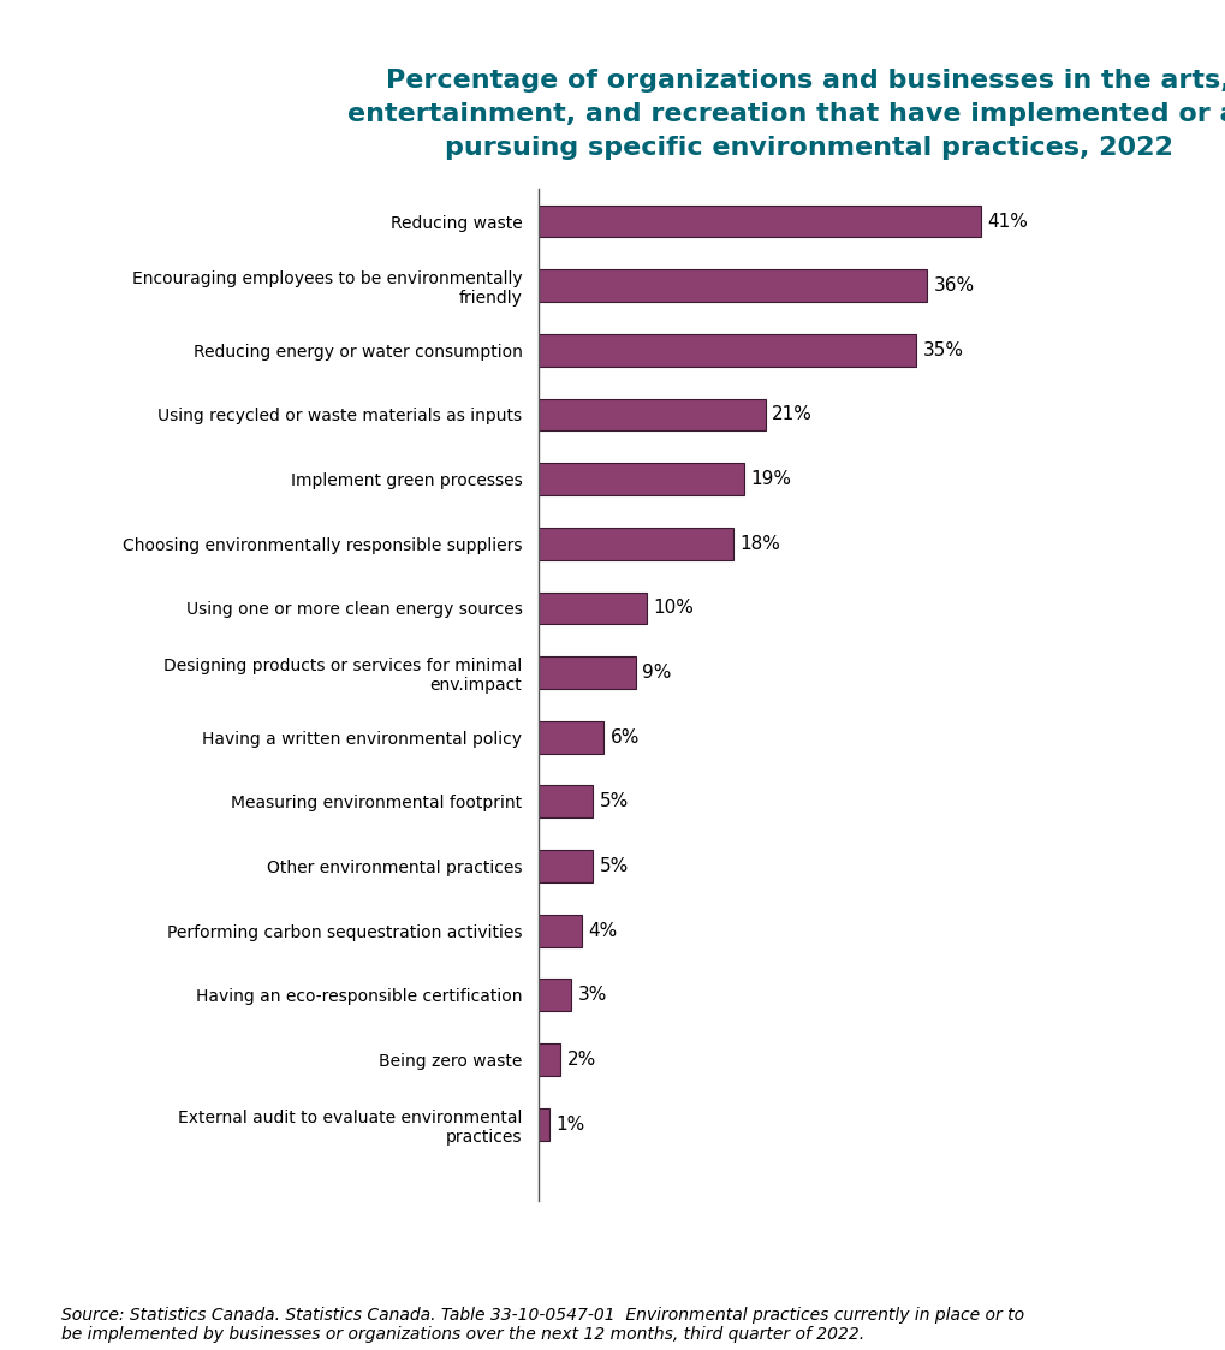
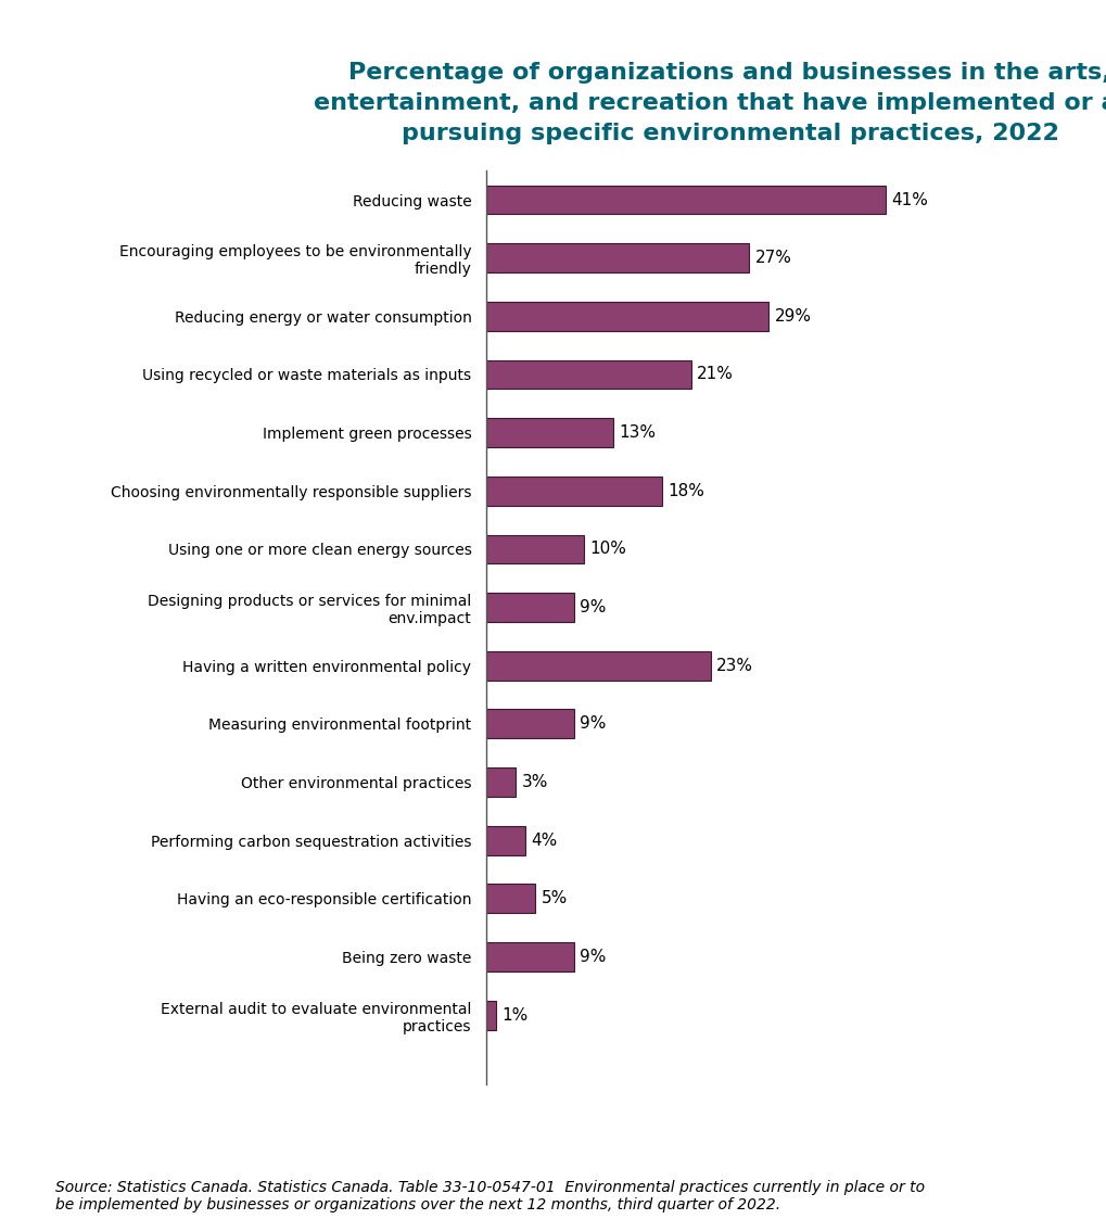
Encouraging employees to be environmentally friendly: 36% -> 27%
Reducing energy or water consumption: 35% -> 29%
Implement green processes: 19% -> 13%
Having a written environmental policy: 6% -> 23%
Measuring environmental footprint: 5% -> 9%
Other environmental practices: 5% -> 3%
Having an eco-responsible certification: 3% -> 5%
Being zero waste: 2% -> 9%
